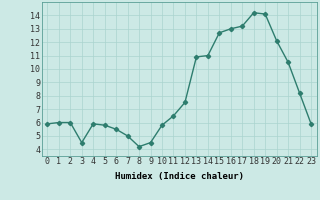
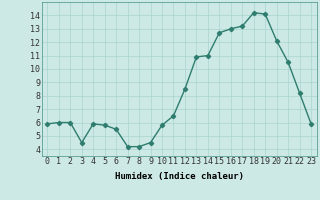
7: 5.0 -> 4.2
12: 7.5 -> 8.5
